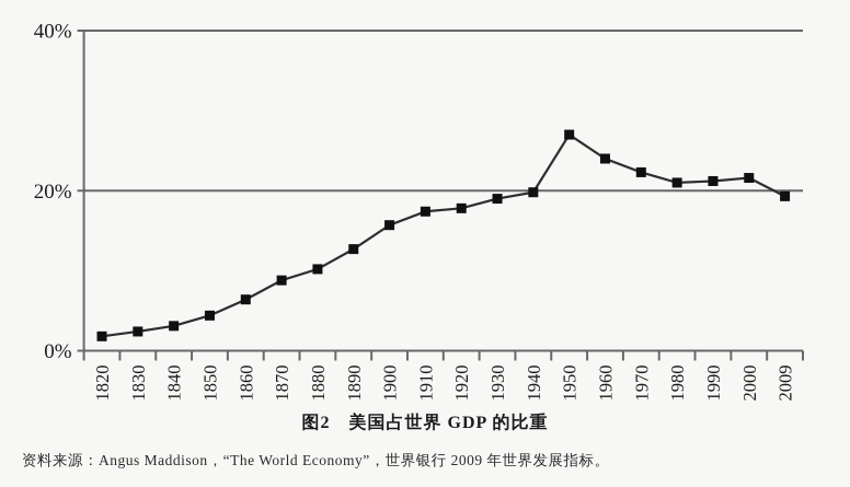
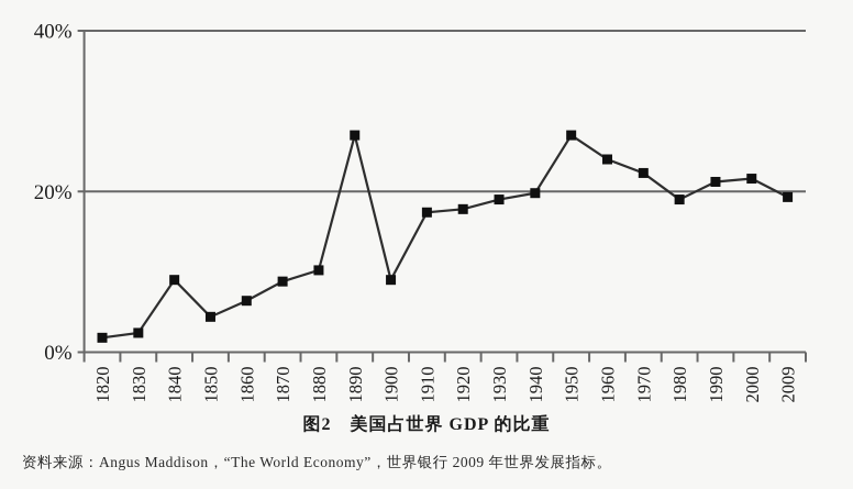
1840: 3% -> 9%
1890: 13% -> 27%
1900: 16% -> 9%
1980: 21% -> 19%
